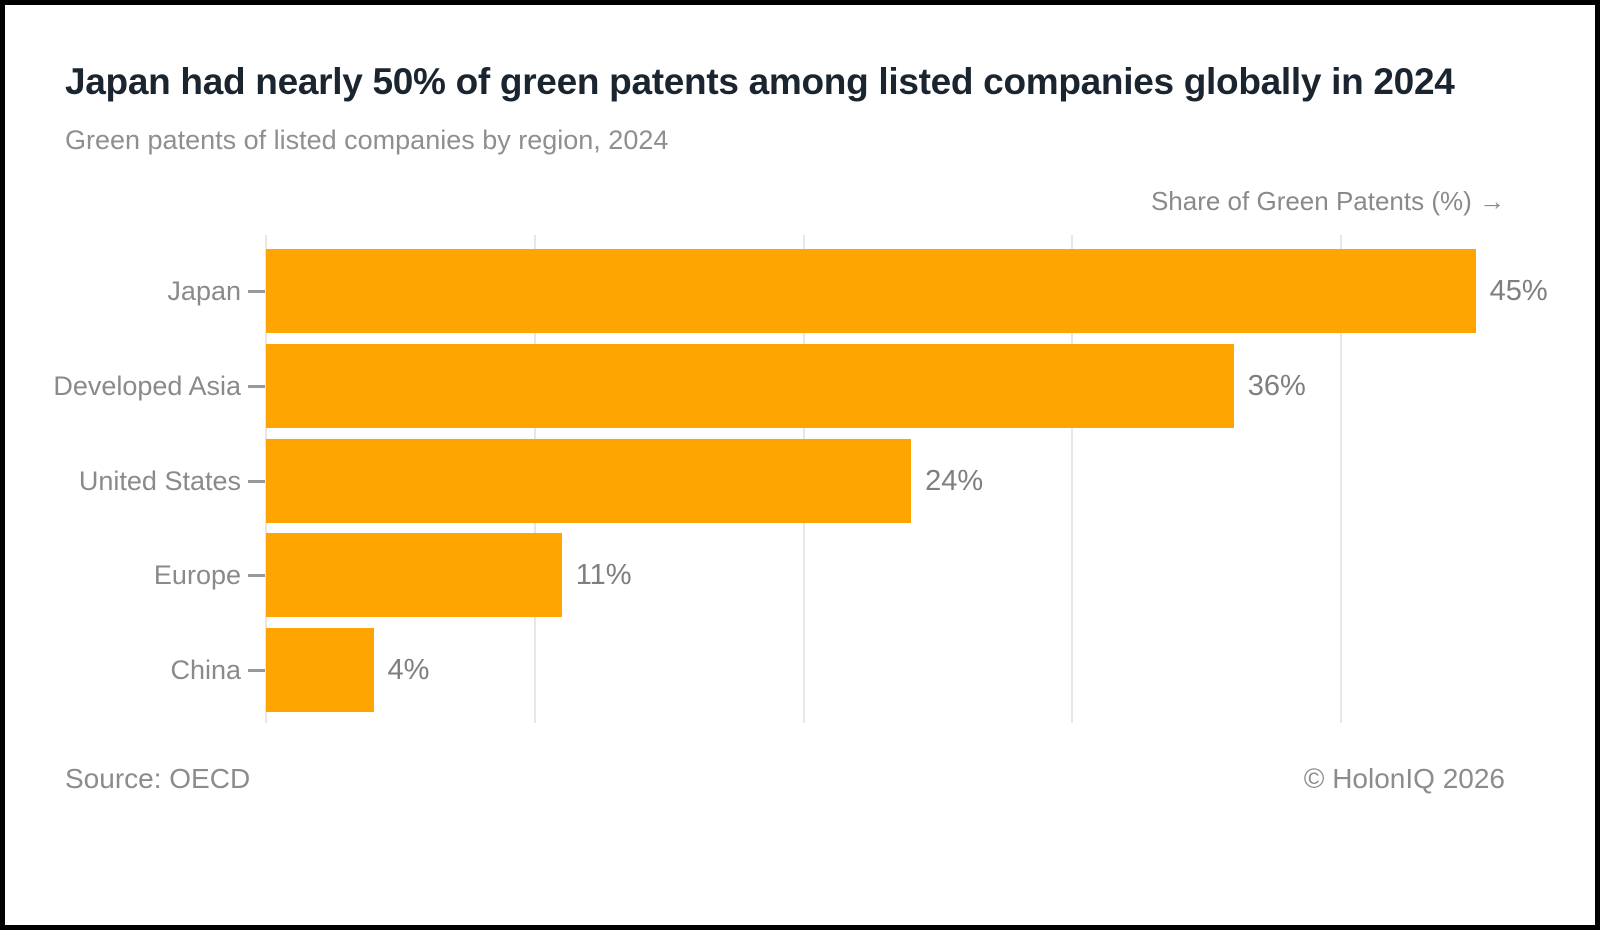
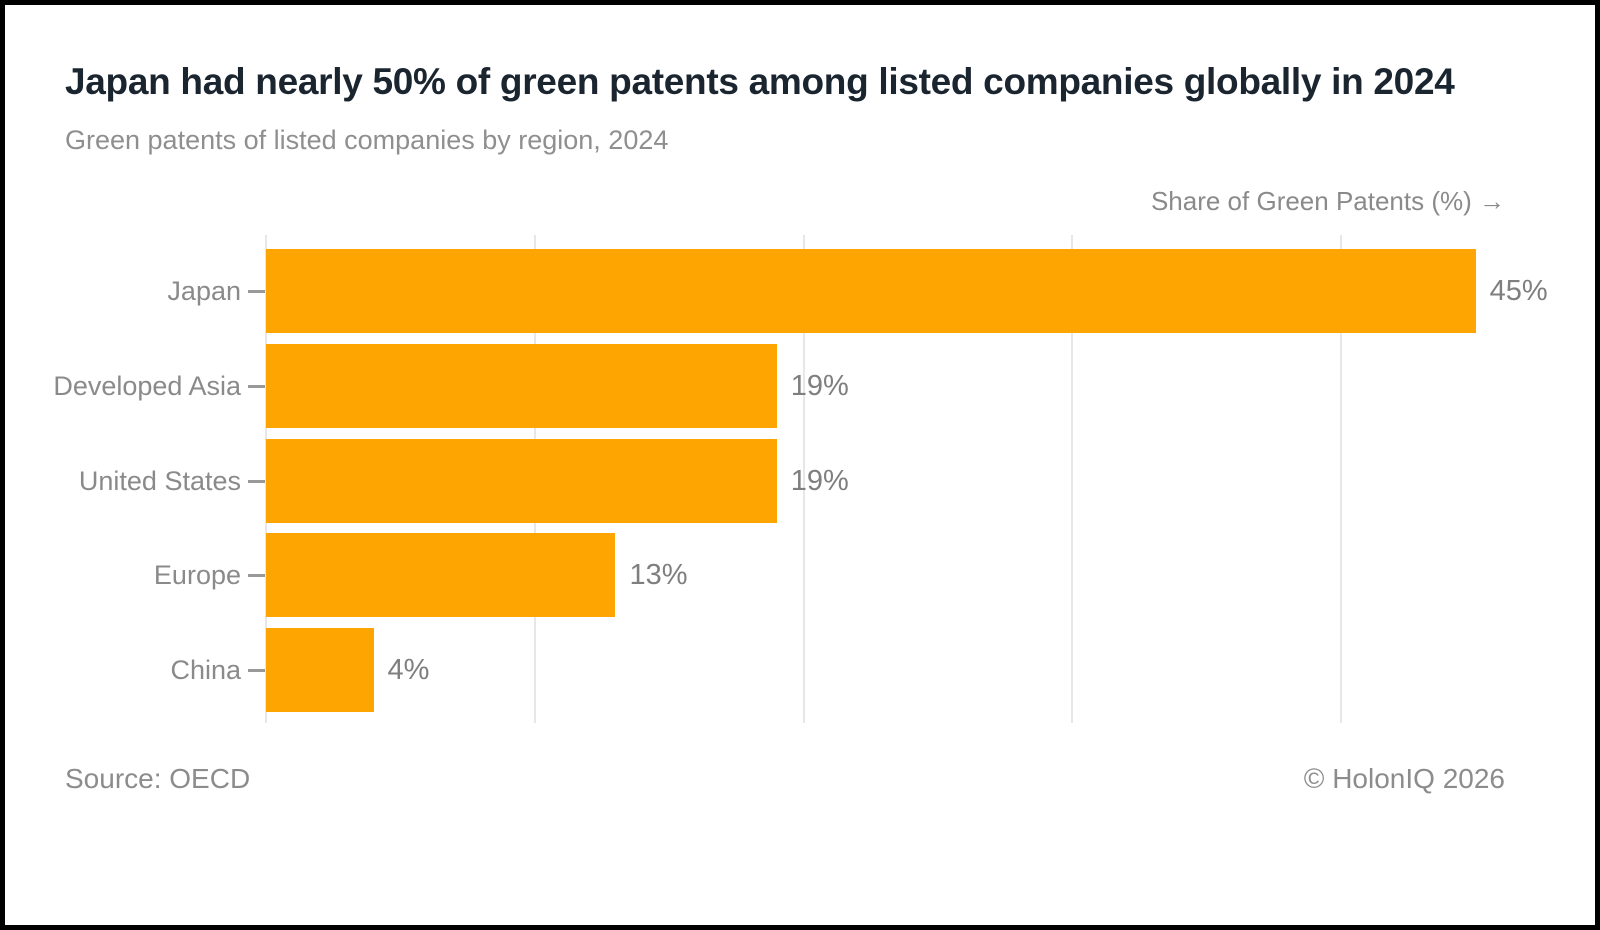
Developed Asia: 36% -> 19%
United States: 24% -> 19%
Europe: 11% -> 13%
